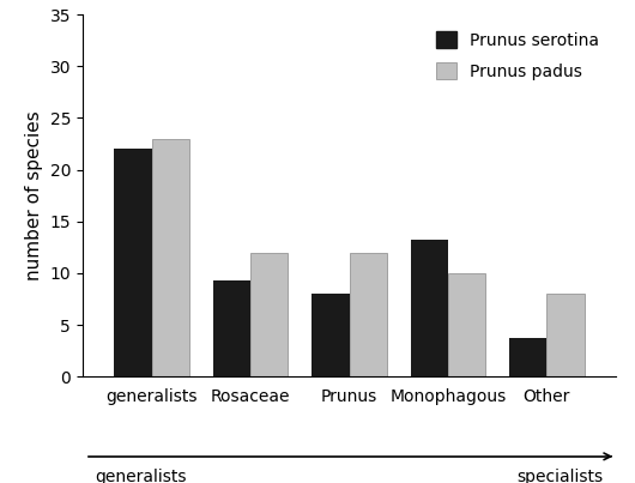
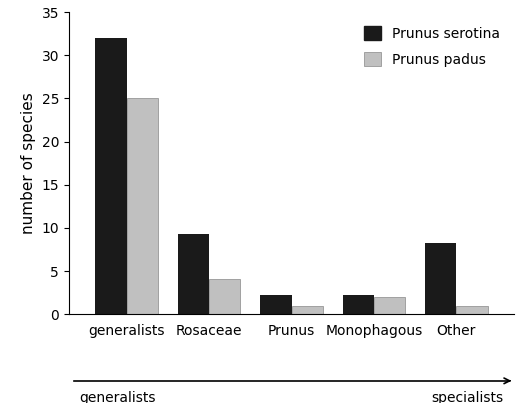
Prunus serotina/generalists: 22.0 -> 32.0
Prunus padus/generalists: 23.0 -> 25.0
Prunus padus/Rosaceae: 12.0 -> 4.1
Prunus serotina/Prunus: 8.0 -> 2.2
Prunus padus/Prunus: 12.0 -> 1.0
Prunus serotina/Monophagous: 13.2 -> 2.2
Prunus padus/Monophagous: 10.0 -> 2.0
Prunus serotina/Other: 3.8 -> 8.3
Prunus padus/Other: 8.0 -> 1.0
